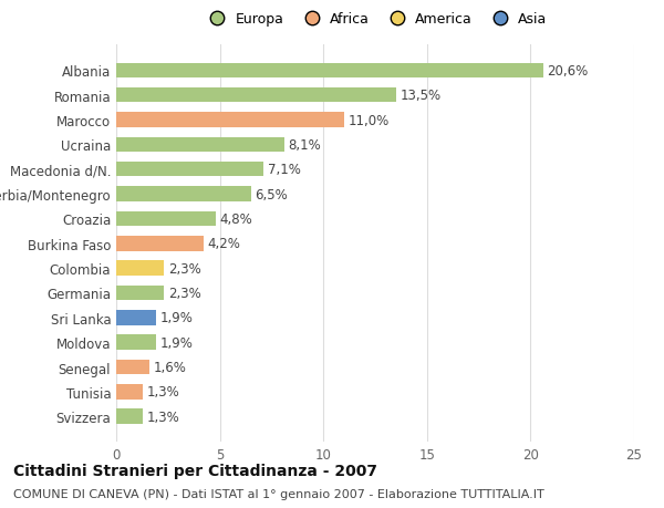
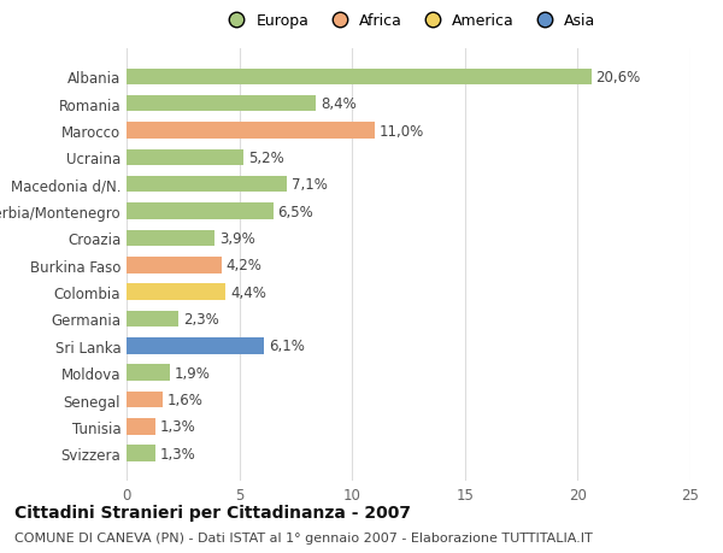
Romania: 13,5% -> 8,4%
Ucraina: 8,1% -> 5,2%
Croazia: 4,8% -> 3,9%
Colombia: 2,3% -> 4,4%
Sri Lanka: 1,9% -> 6,1%
